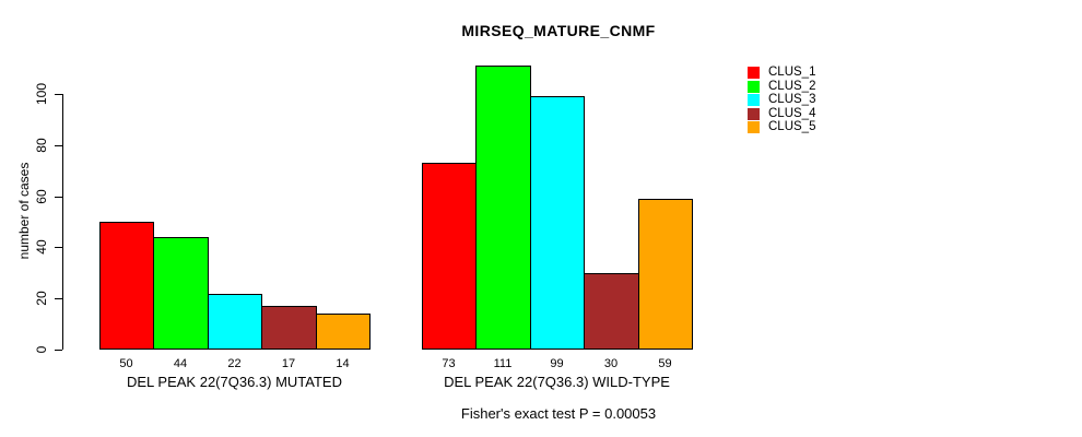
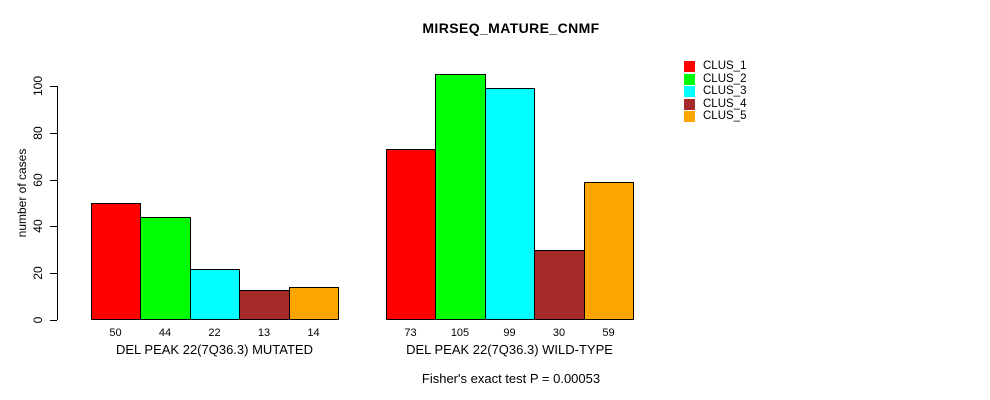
CLUS_4/DEL PEAK 22(7Q36.3) MUTATED: 17 -> 13
CLUS_2/DEL PEAK 22(7Q36.3) WILD-TYPE: 111 -> 105
